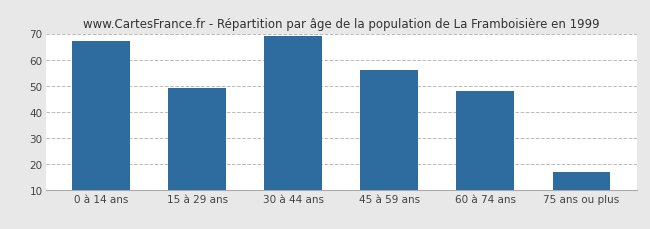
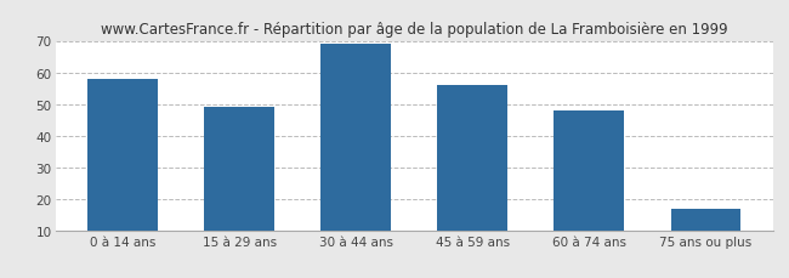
0 à 14 ans: 67 -> 58
